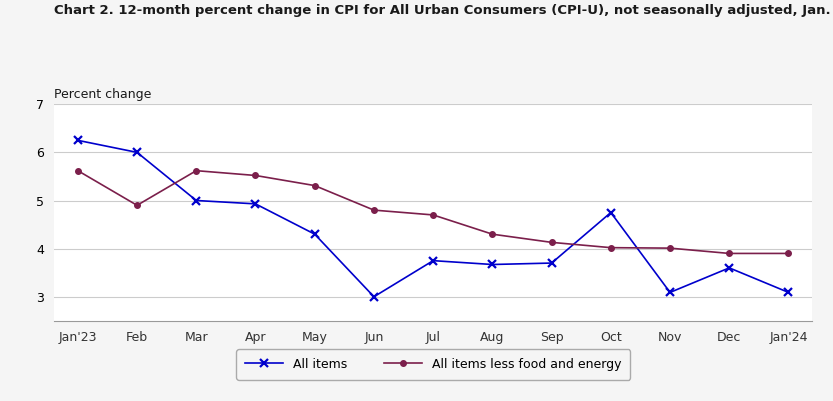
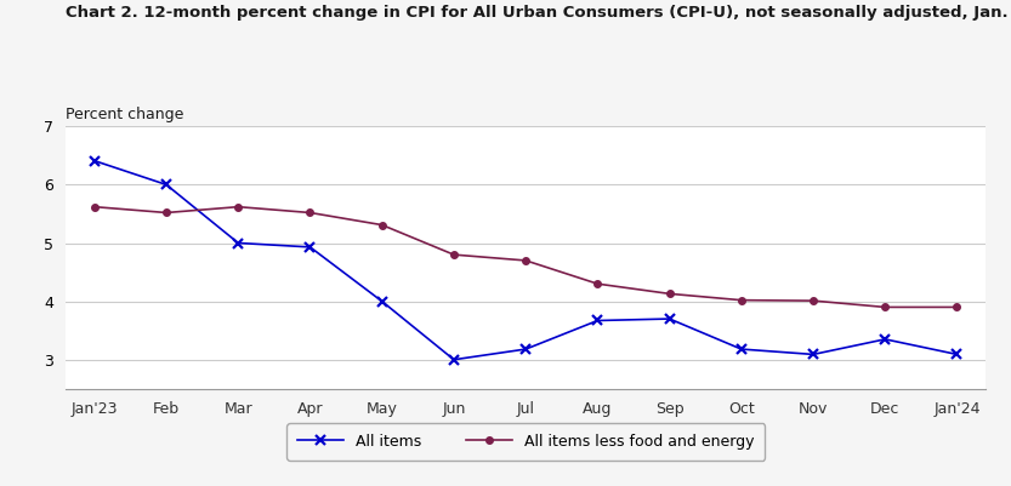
All items/Jan'23: 6.25 -> 6.41
All items less food and energy/Feb: 4.90 -> 5.52
All items/May: 4.30 -> 4.00
All items/Jul: 3.75 -> 3.18
All items/Oct: 4.75 -> 3.18
All items/Dec: 3.60 -> 3.35
